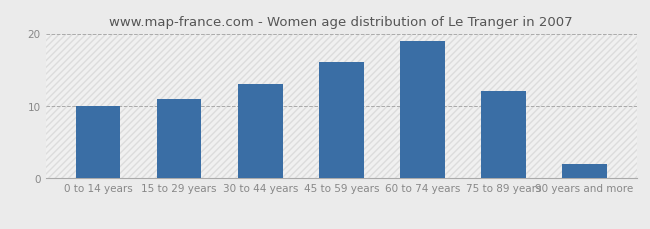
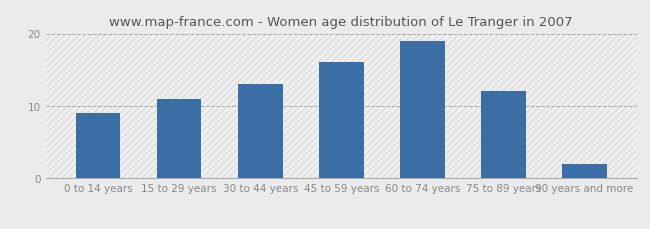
0 to 14 years: 10 -> 9
